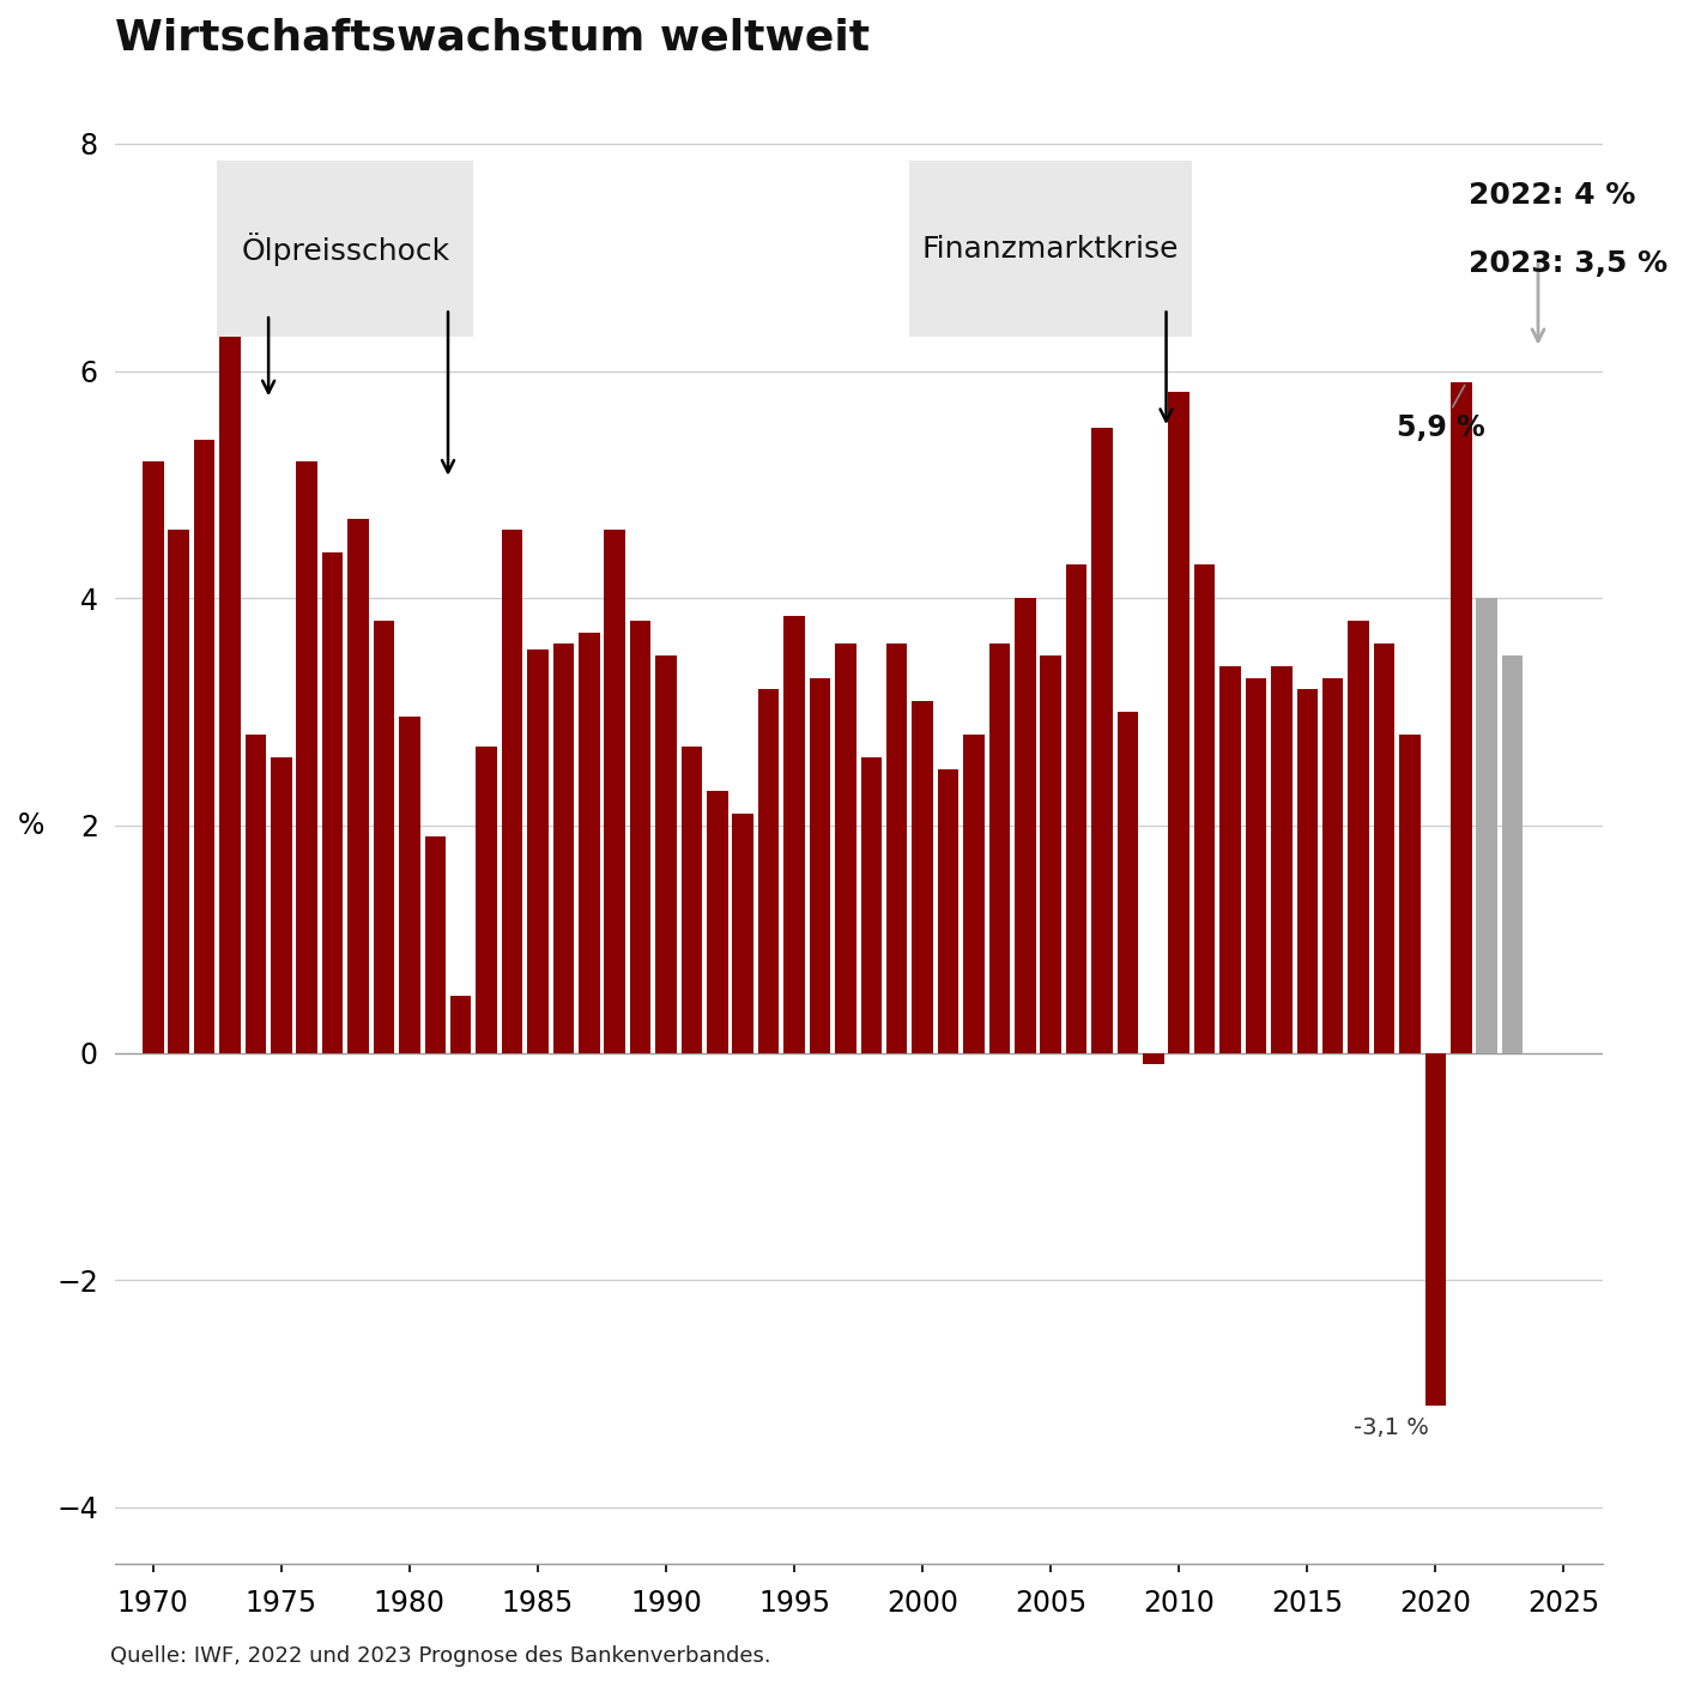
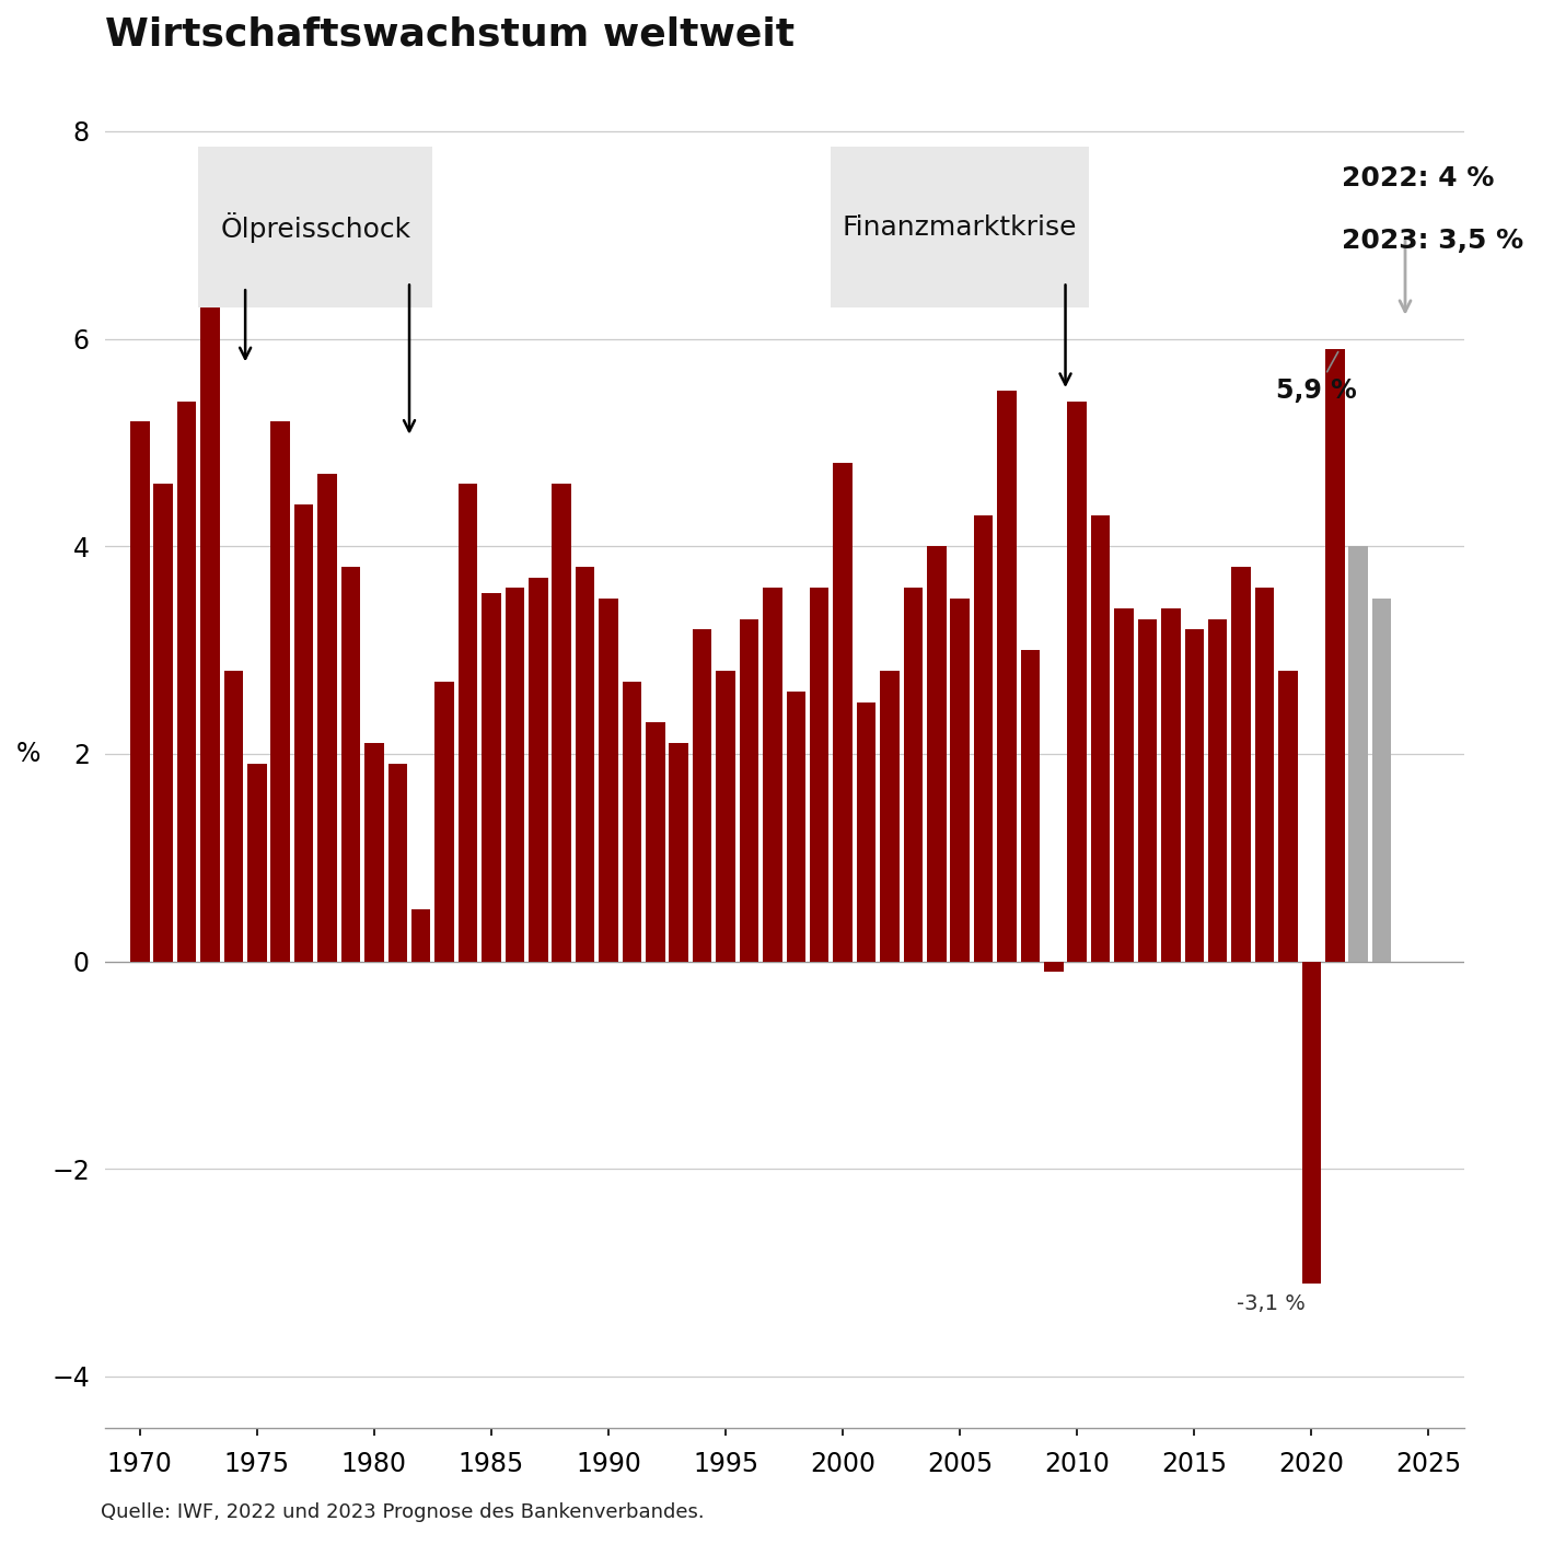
1975: 2.60 -> 1.90
1980: 2.96 -> 2.10
1995: 3.84 -> 2.80
2000: 3.10 -> 4.80
2010: 5.82 -> 5.40
